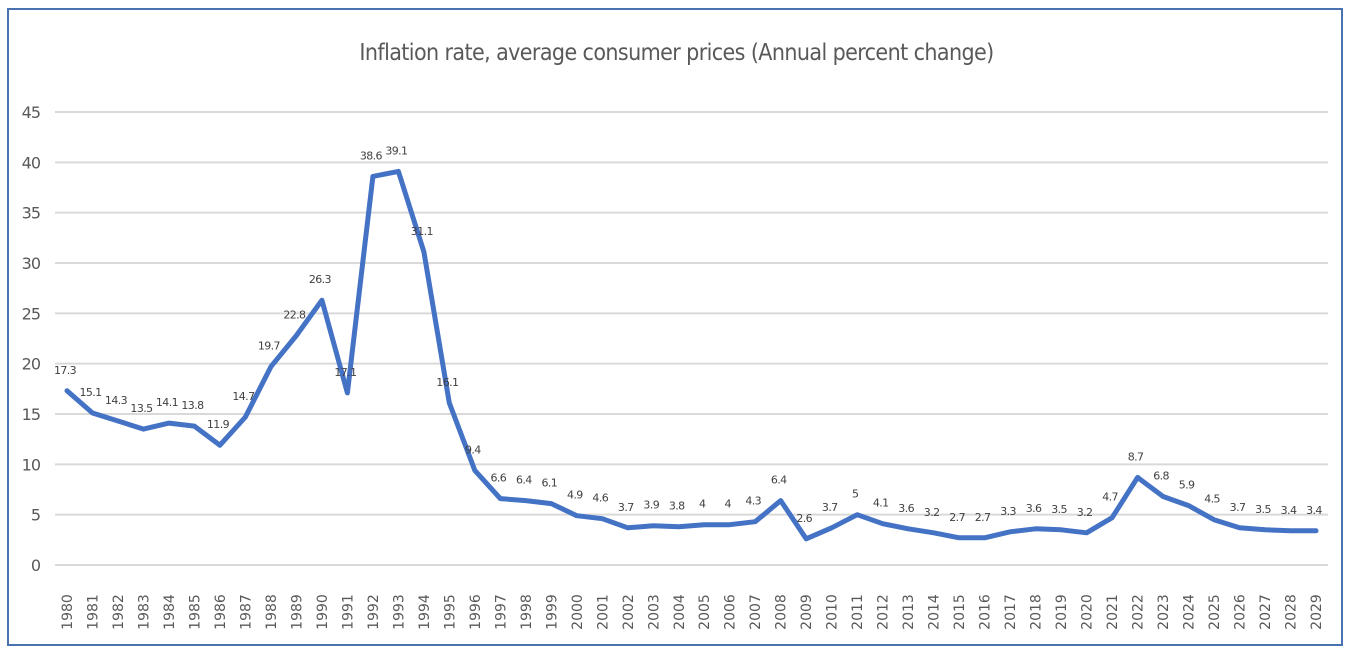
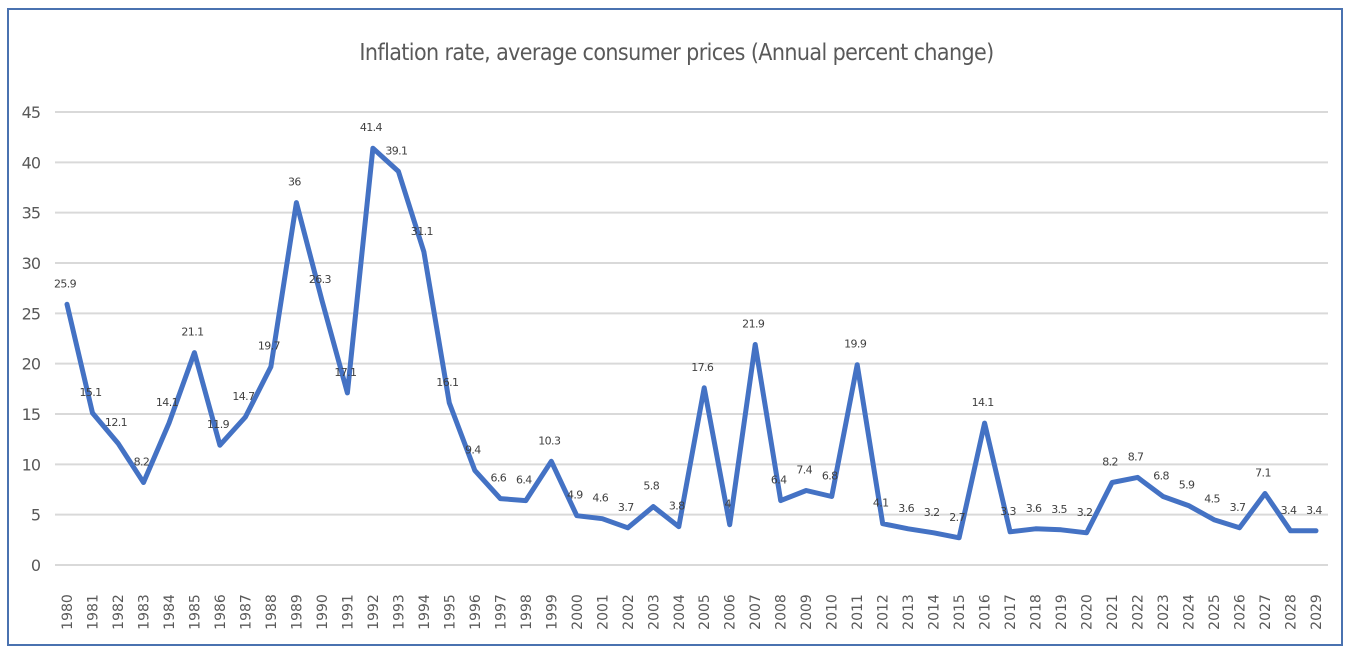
1980: 17.3 -> 25.9
1982: 14.3 -> 12.1
1983: 13.5 -> 8.2
1985: 13.8 -> 21.1
1989: 22.8 -> 36
1992: 38.6 -> 41.4
1999: 6.1 -> 10.3
2003: 3.9 -> 5.8
2005: 4 -> 17.6
2007: 4.3 -> 21.9
2009: 2.6 -> 7.4
2010: 3.7 -> 6.8
2011: 5 -> 19.9
2016: 2.7 -> 14.1
2021: 4.7 -> 8.2
2027: 3.5 -> 7.1
